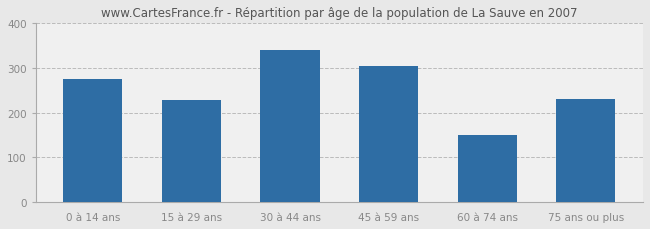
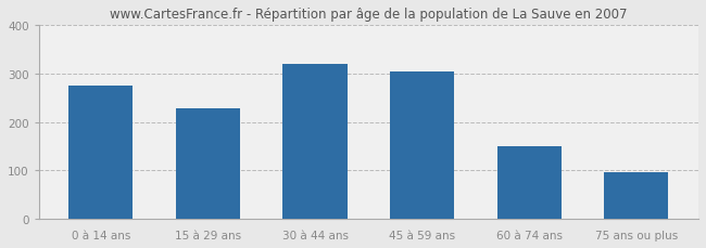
30 à 44 ans: 340 -> 320
75 ans ou plus: 230 -> 96
